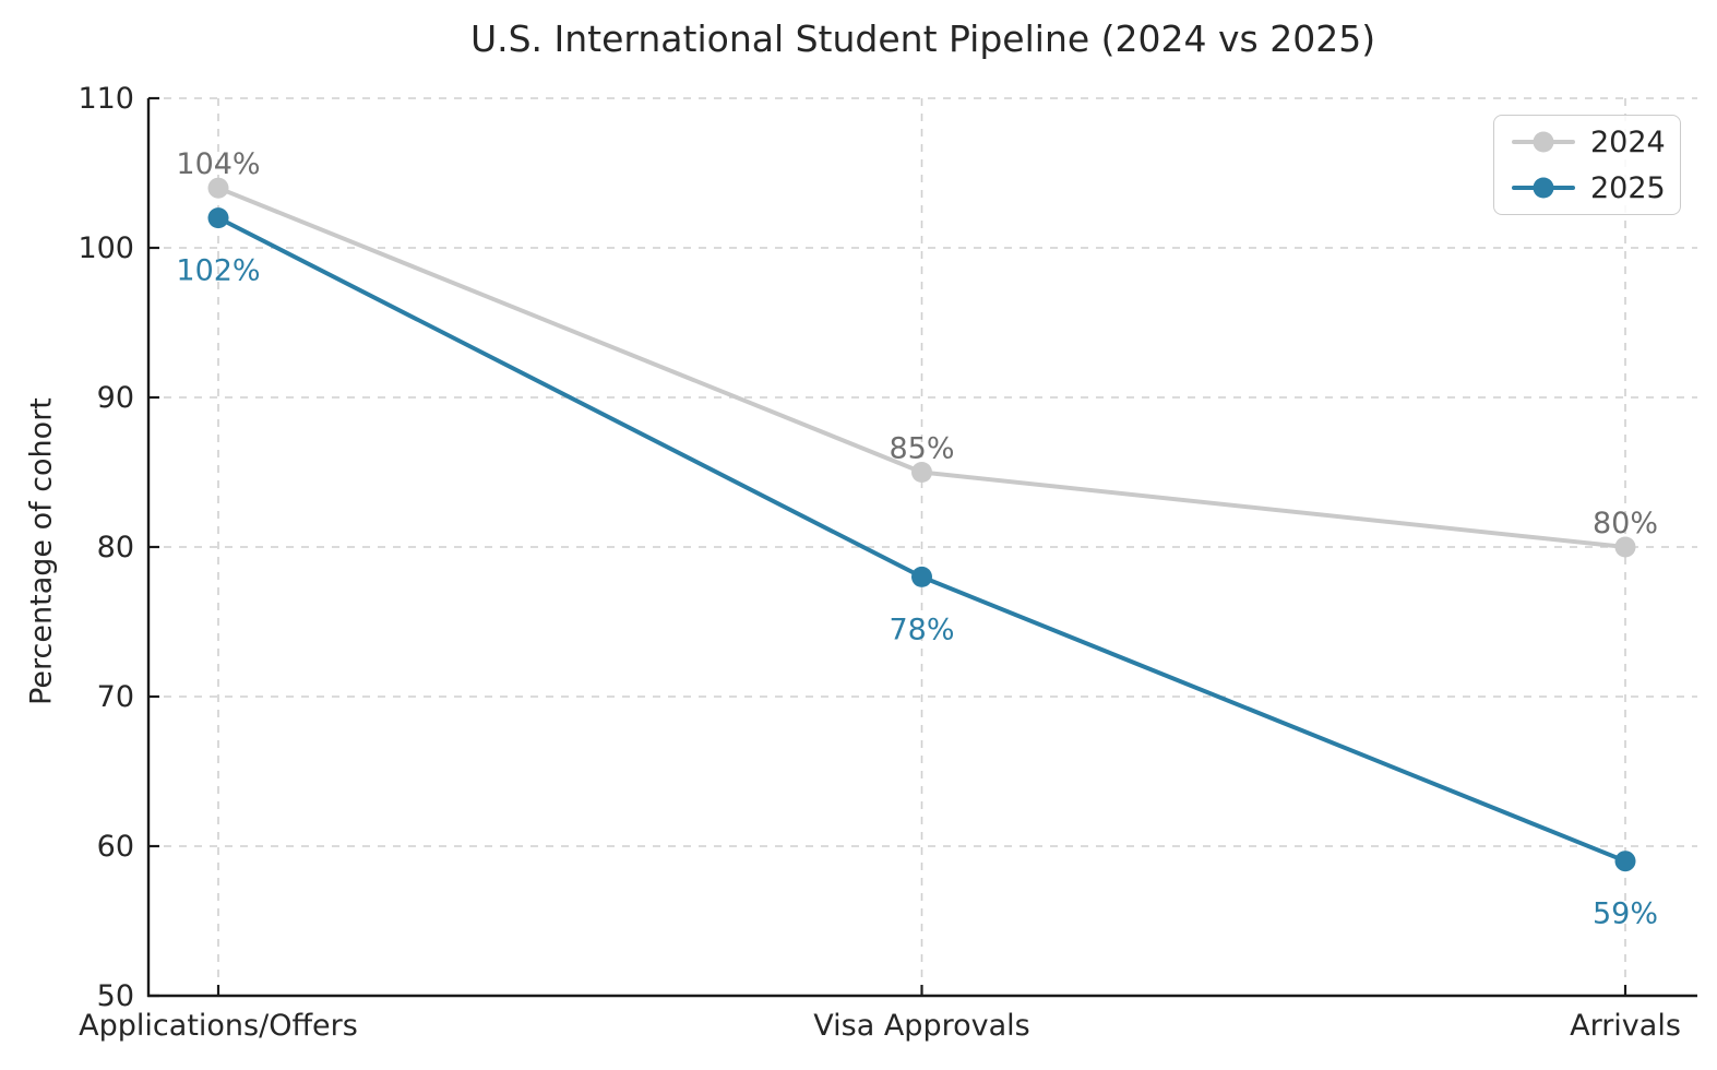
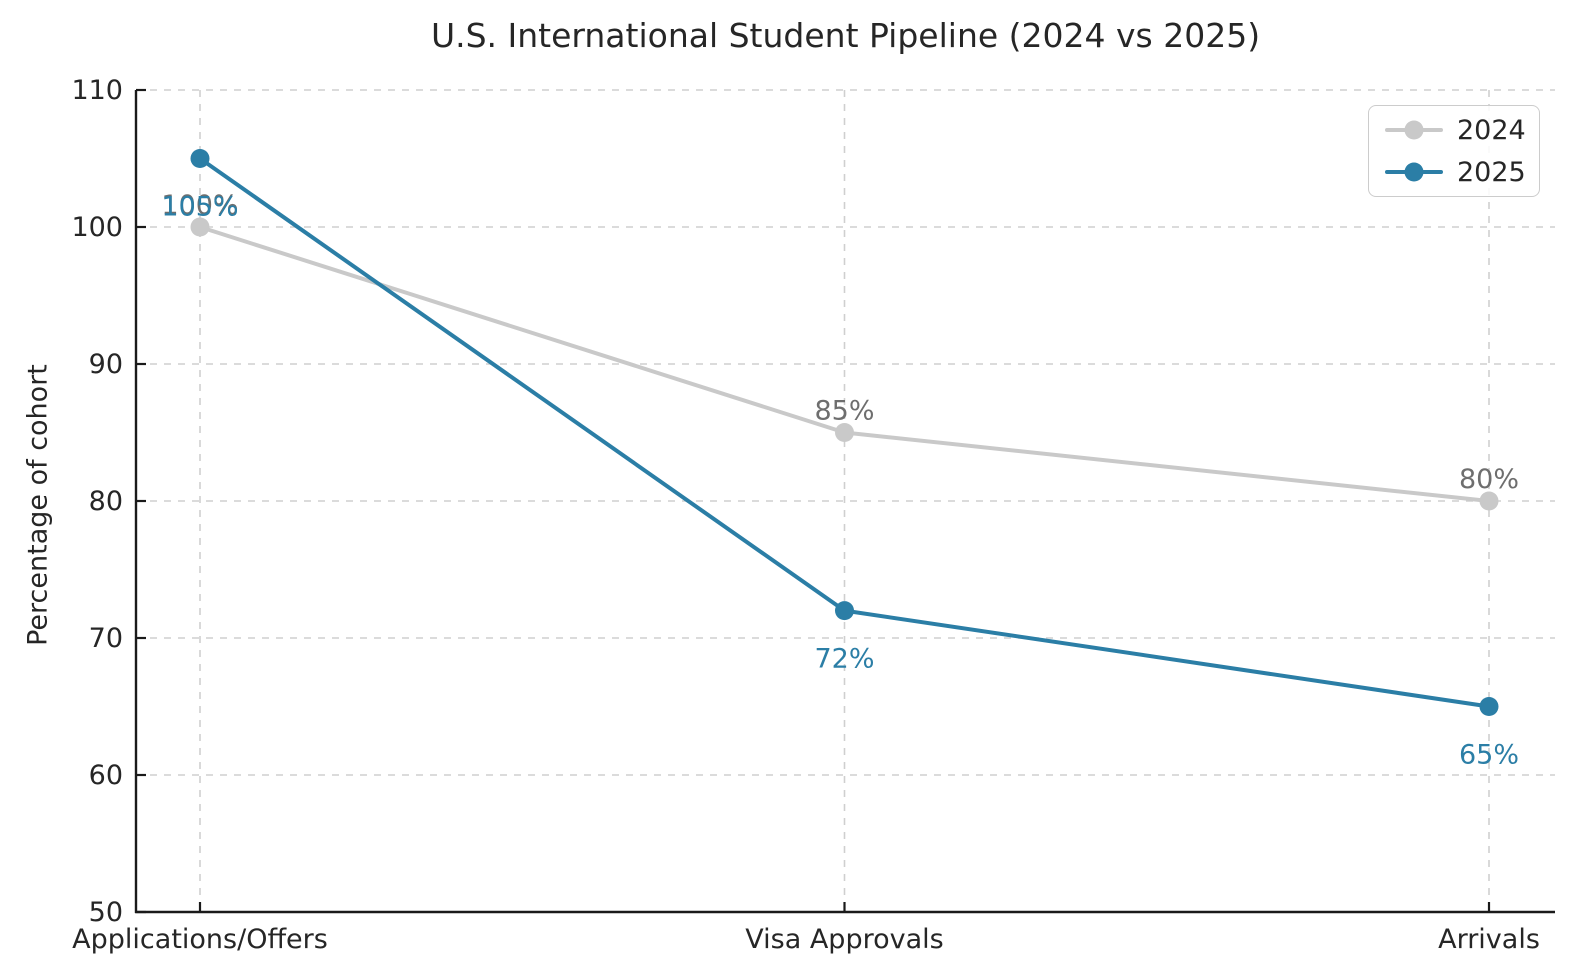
2024/Applications/Offers: 104% -> 100%
2025/Applications/Offers: 102% -> 105%
2025/Visa Approvals: 78% -> 72%
2025/Arrivals: 59% -> 65%
